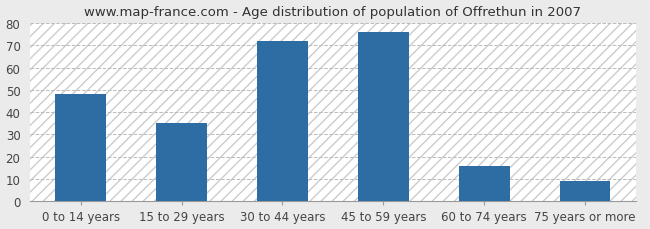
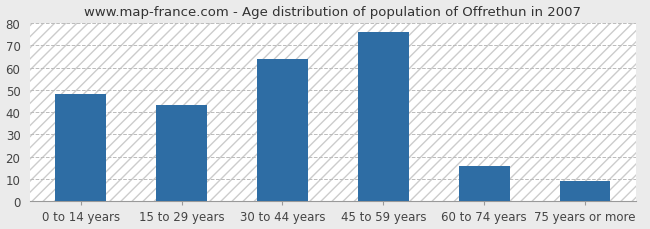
15 to 29 years: 35 -> 43
30 to 44 years: 72 -> 64
